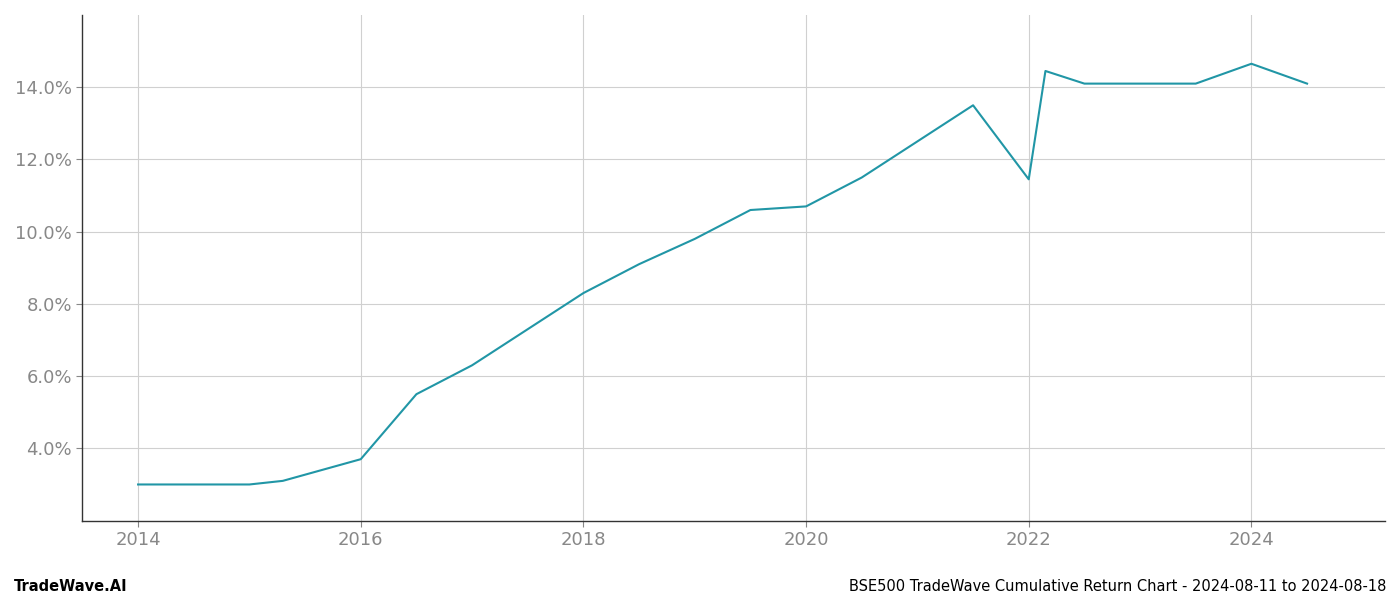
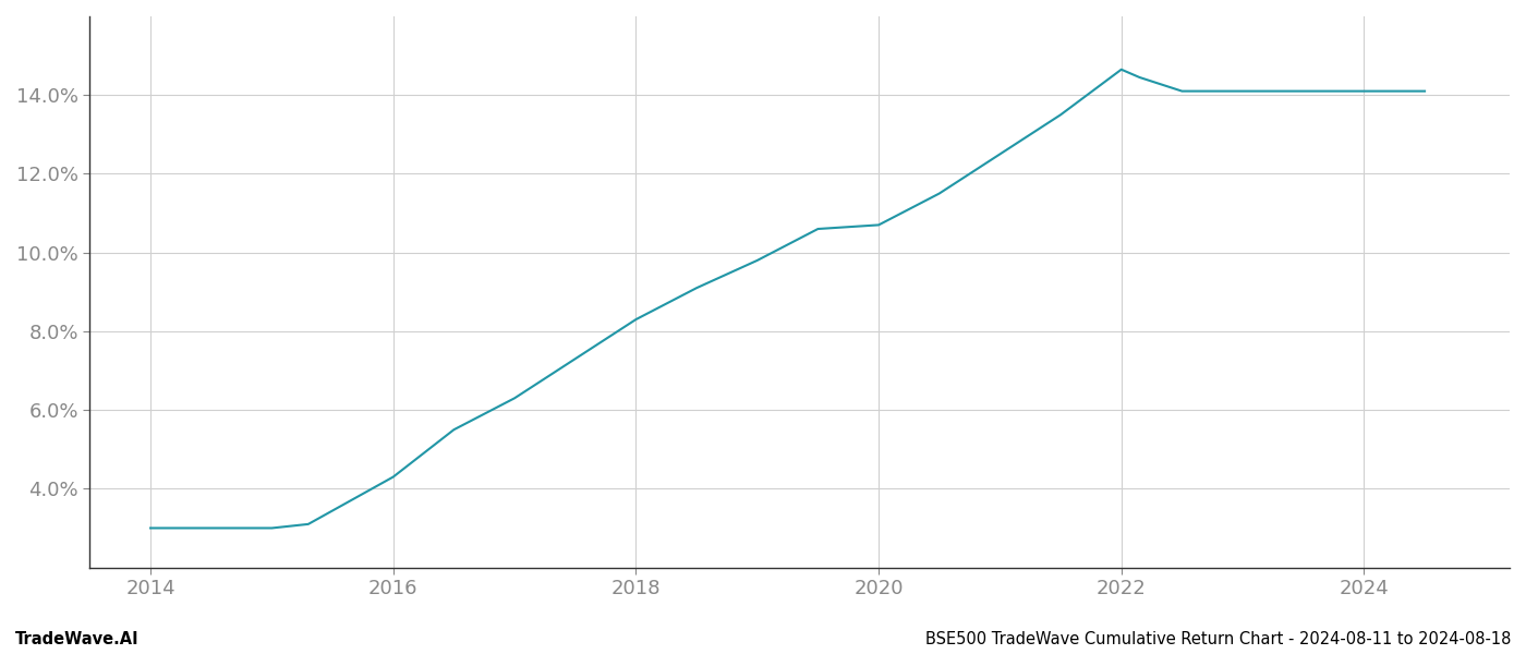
2016: 3.70% -> 4.30%
2022: 11.45% -> 14.65%
2024: 14.65% -> 14.10%
